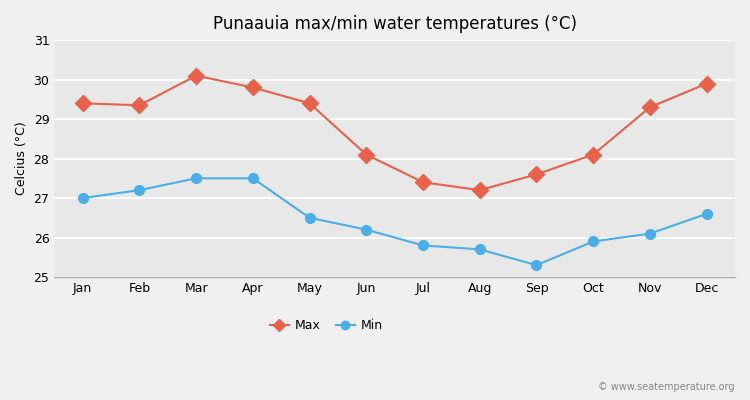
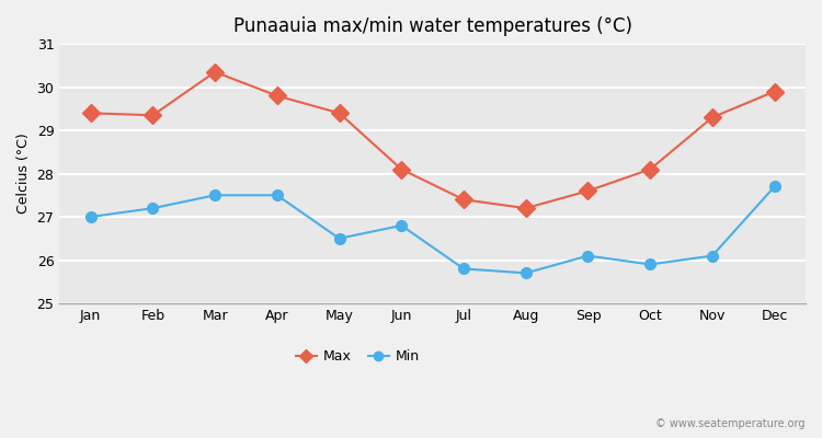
Max/Mar: 30.10 -> 30.35
Min/Jun: 26.2 -> 26.8
Min/Sep: 25.3 -> 26.1
Min/Dec: 26.6 -> 27.7
